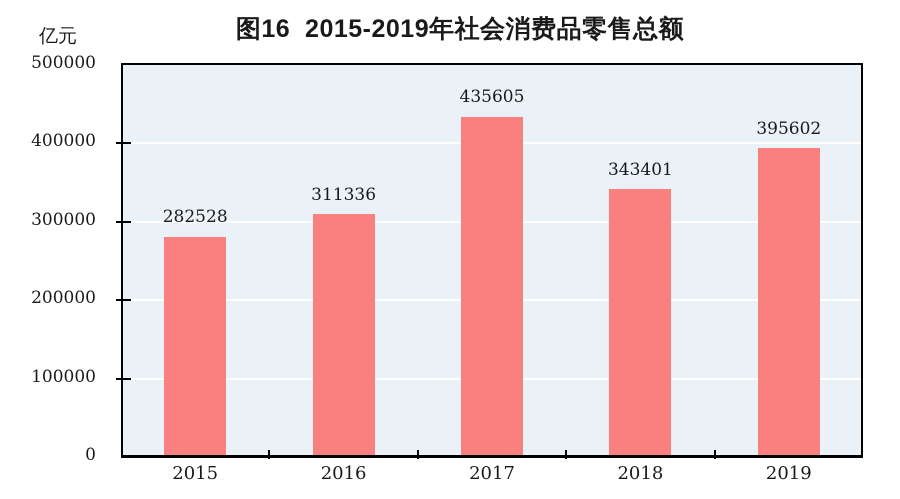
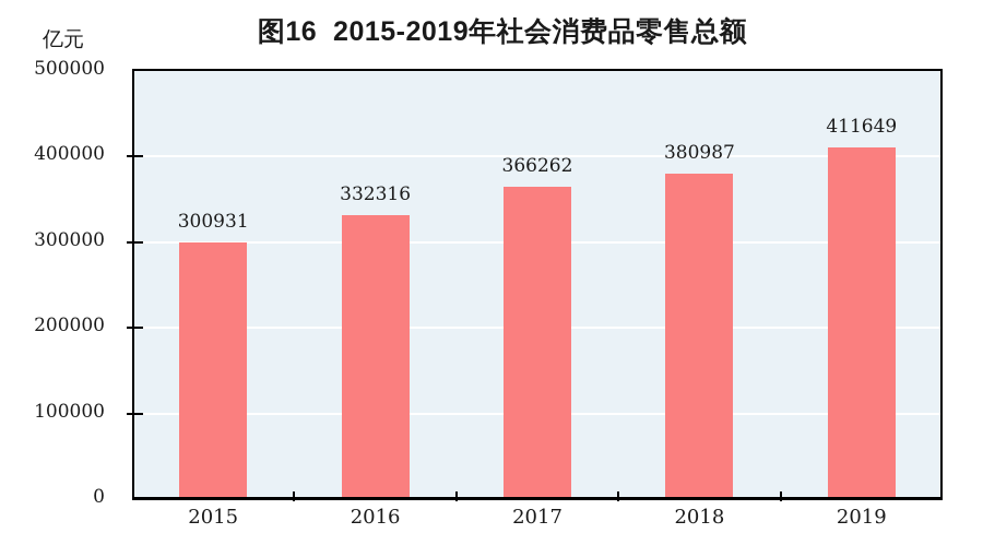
2015: 282528 -> 300931
2016: 311336 -> 332316
2017: 435605 -> 366262
2018: 343401 -> 380987
2019: 395602 -> 411649
